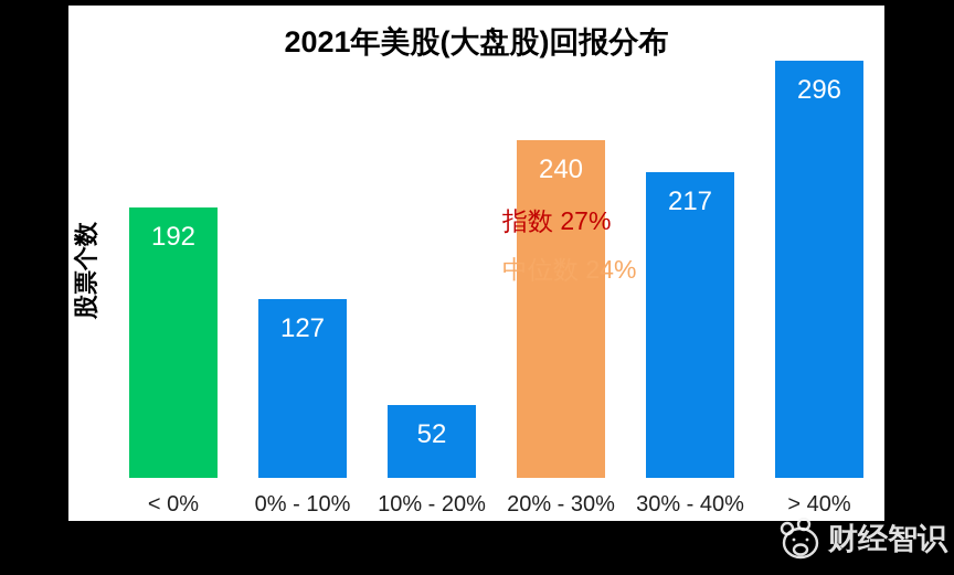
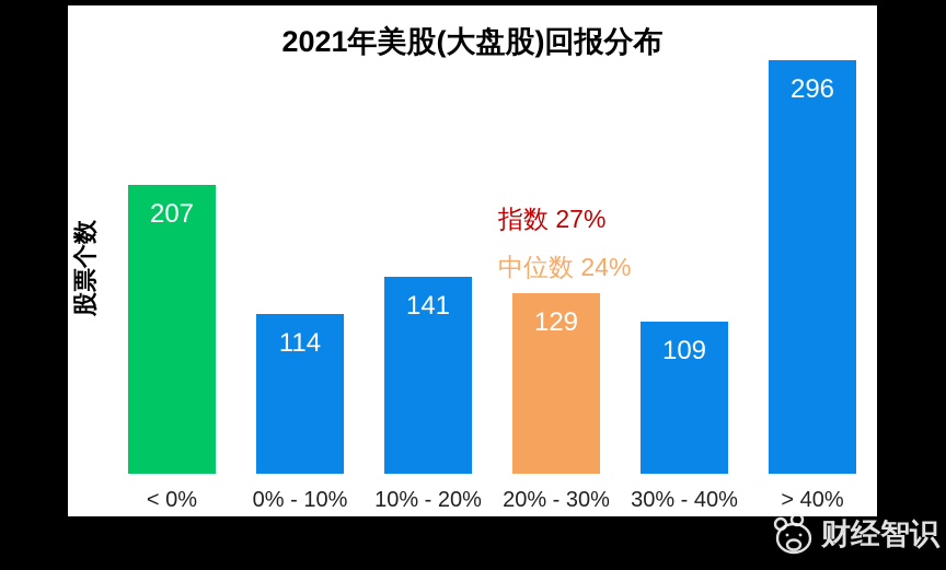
< 0%: 192 -> 207
0% - 10%: 127 -> 114
10% - 20%: 52 -> 141
20% - 30%: 240 -> 129
30% - 40%: 217 -> 109
